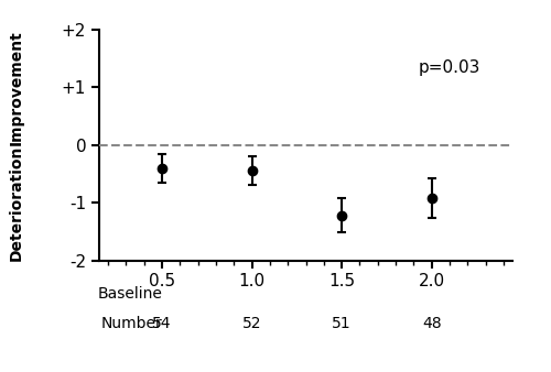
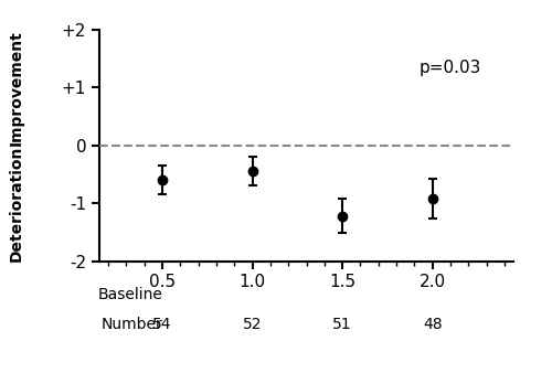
0.5: -0.40 -> -0.60
